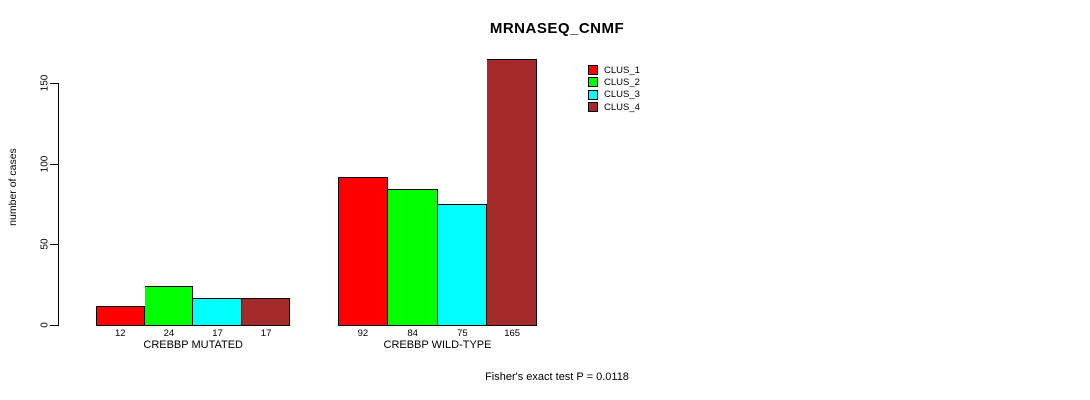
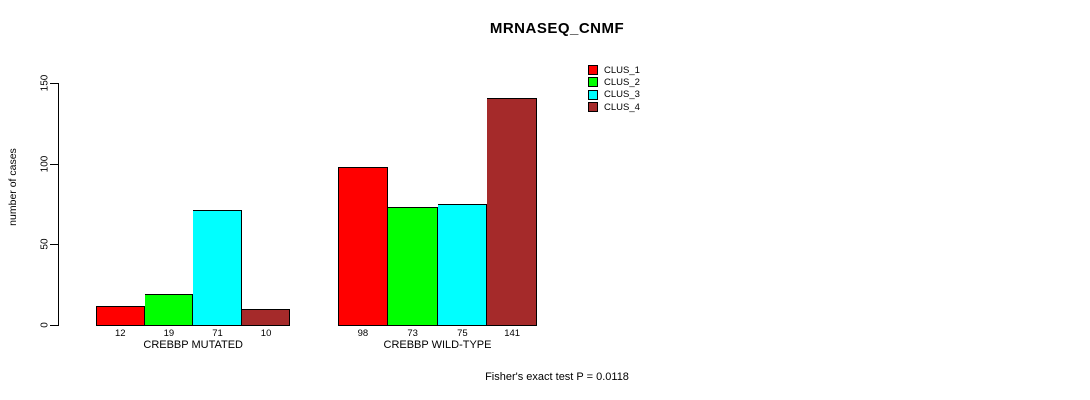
CLUS_2/CREBBP MUTATED: 24 -> 19
CLUS_3/CREBBP MUTATED: 17 -> 71
CLUS_4/CREBBP MUTATED: 17 -> 10
CLUS_1/CREBBP WILD-TYPE: 92 -> 98
CLUS_2/CREBBP WILD-TYPE: 84 -> 73
CLUS_4/CREBBP WILD-TYPE: 165 -> 141
